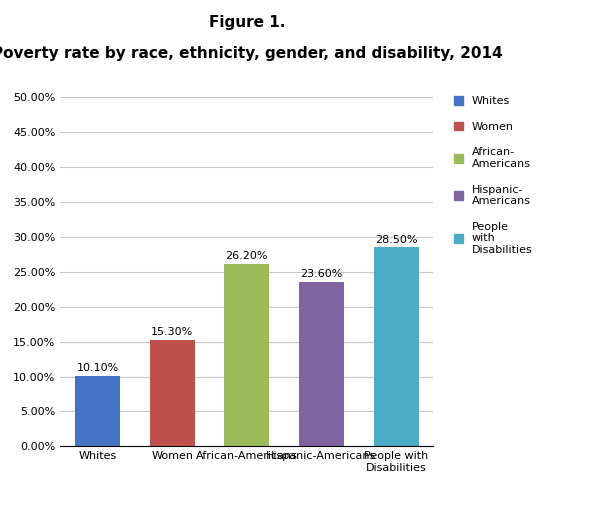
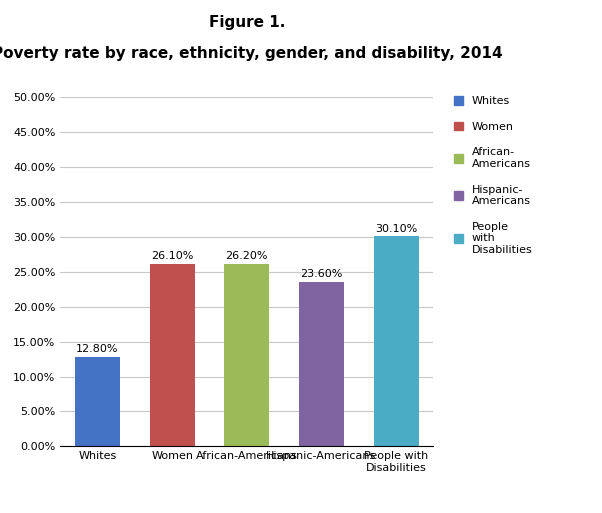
Whites: 10.10% -> 12.80%
Women: 15.30% -> 26.10%
People with Disabilities: 28.50% -> 30.10%
